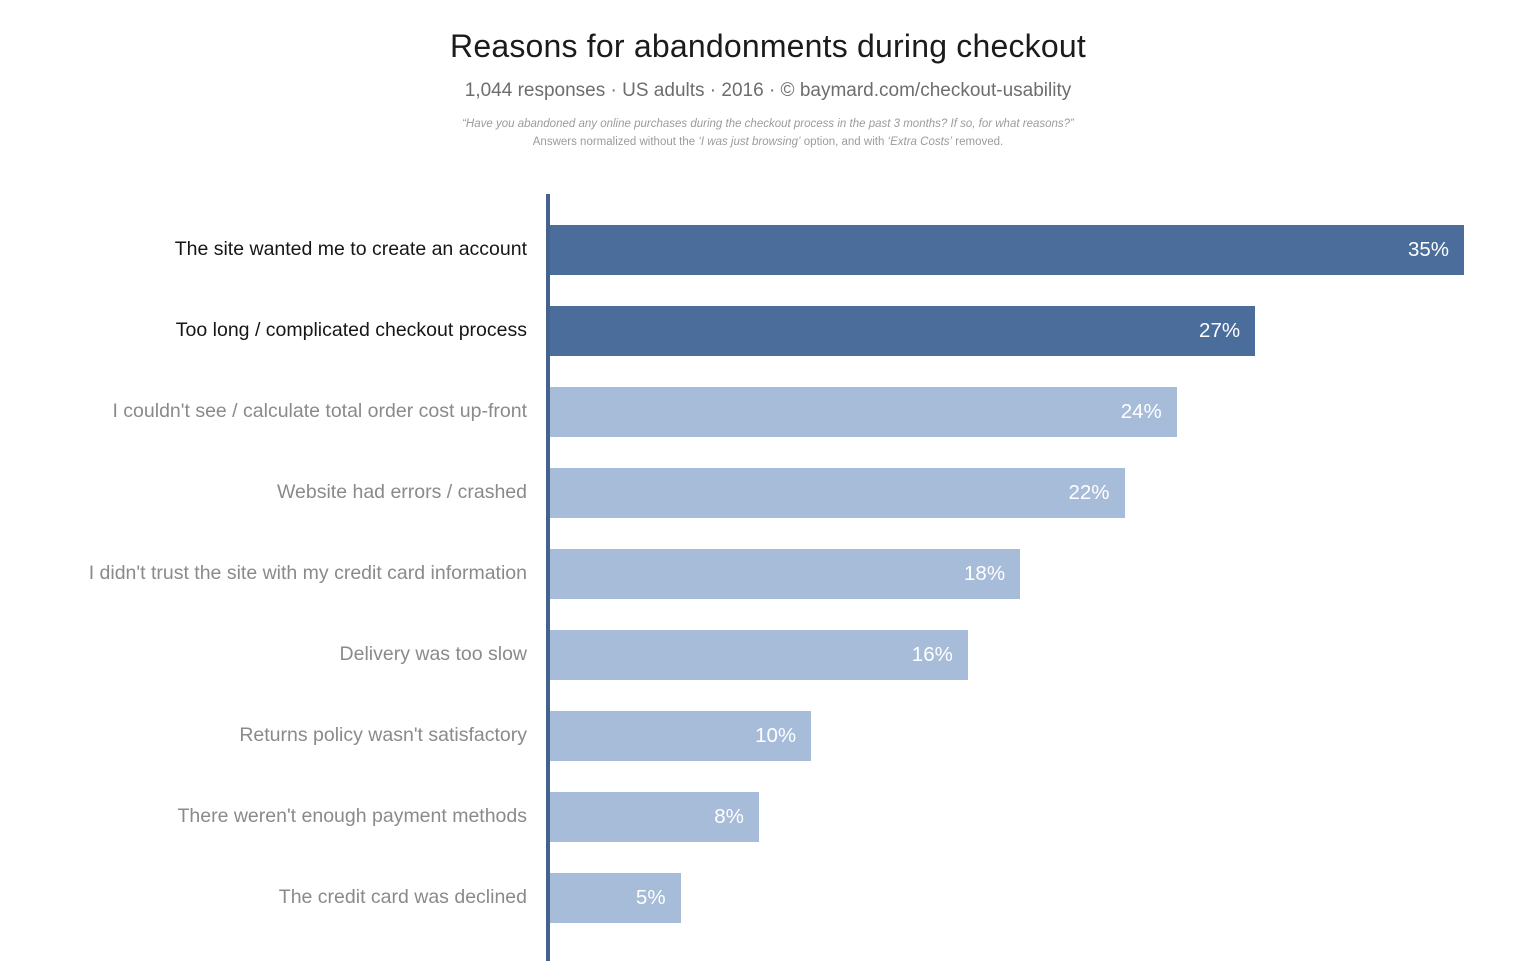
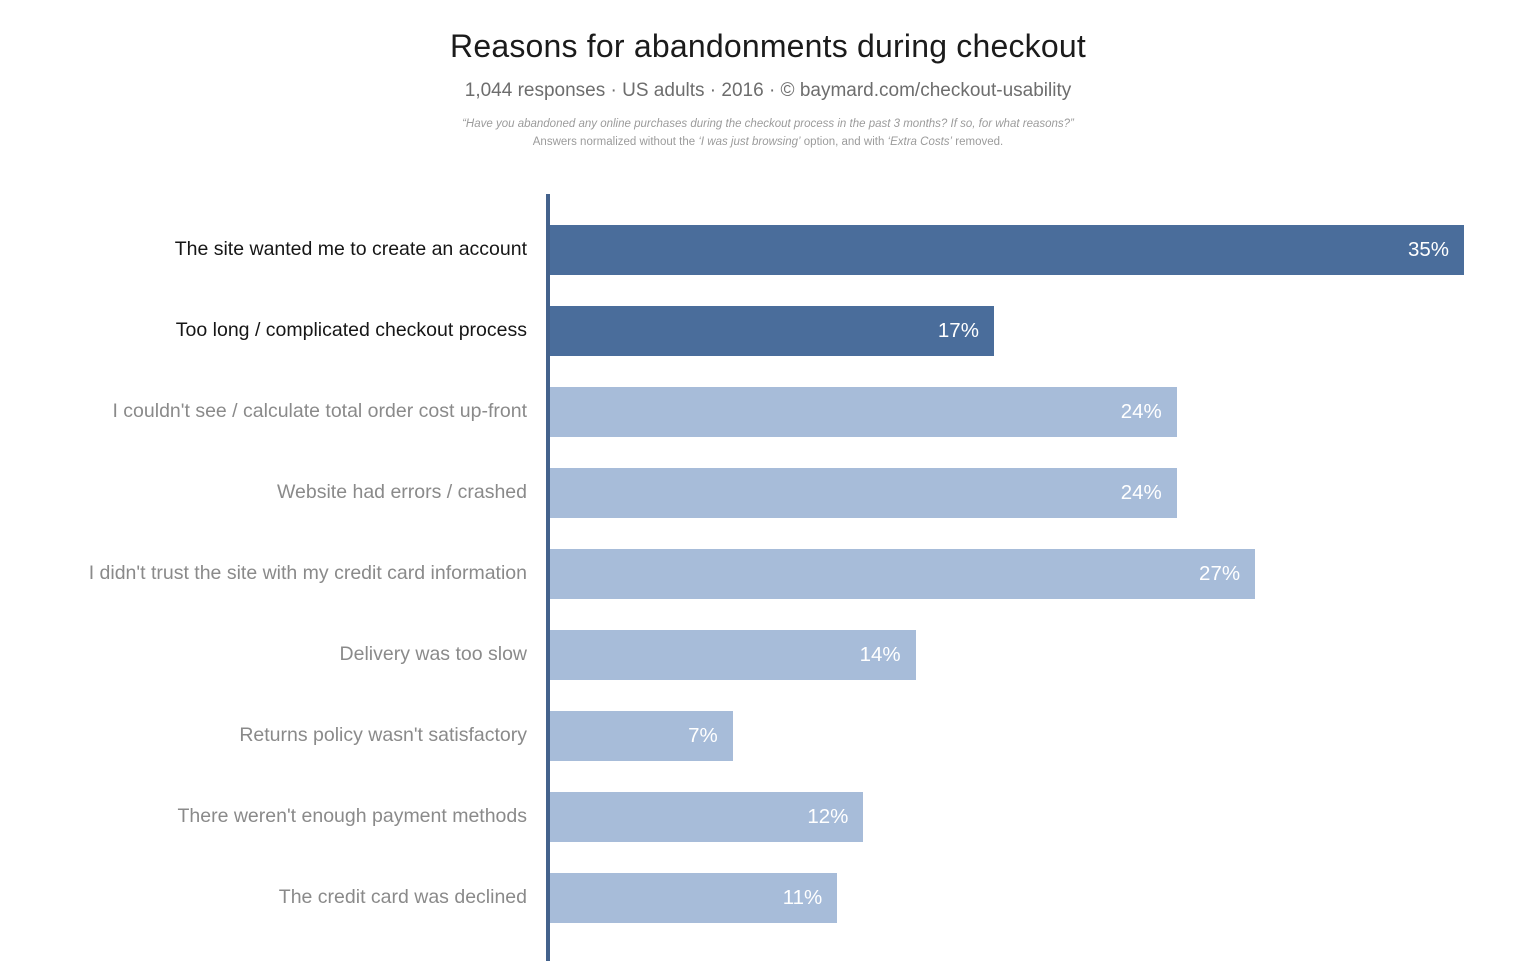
Too long / complicated checkout process: 27% -> 17%
Website had errors / crashed: 22% -> 24%
I didn't trust the site with my credit card information: 18% -> 27%
Delivery was too slow: 16% -> 14%
Returns policy wasn't satisfactory: 10% -> 7%
There weren't enough payment methods: 8% -> 12%
The credit card was declined: 5% -> 11%
